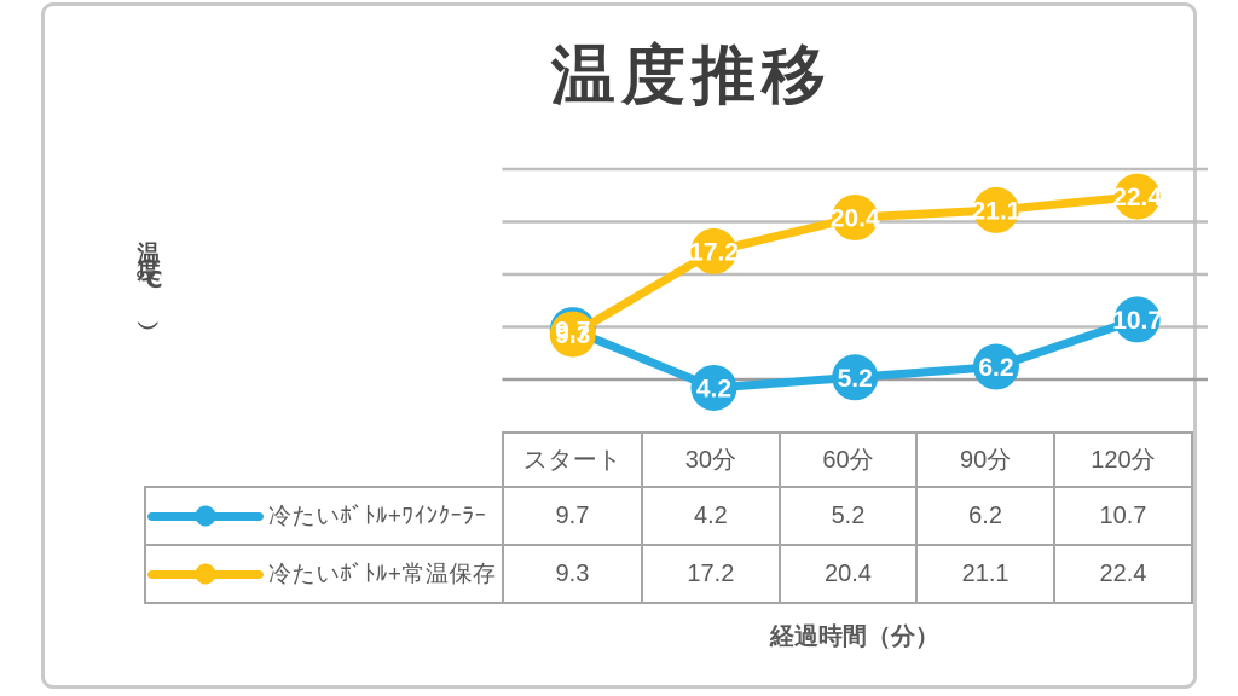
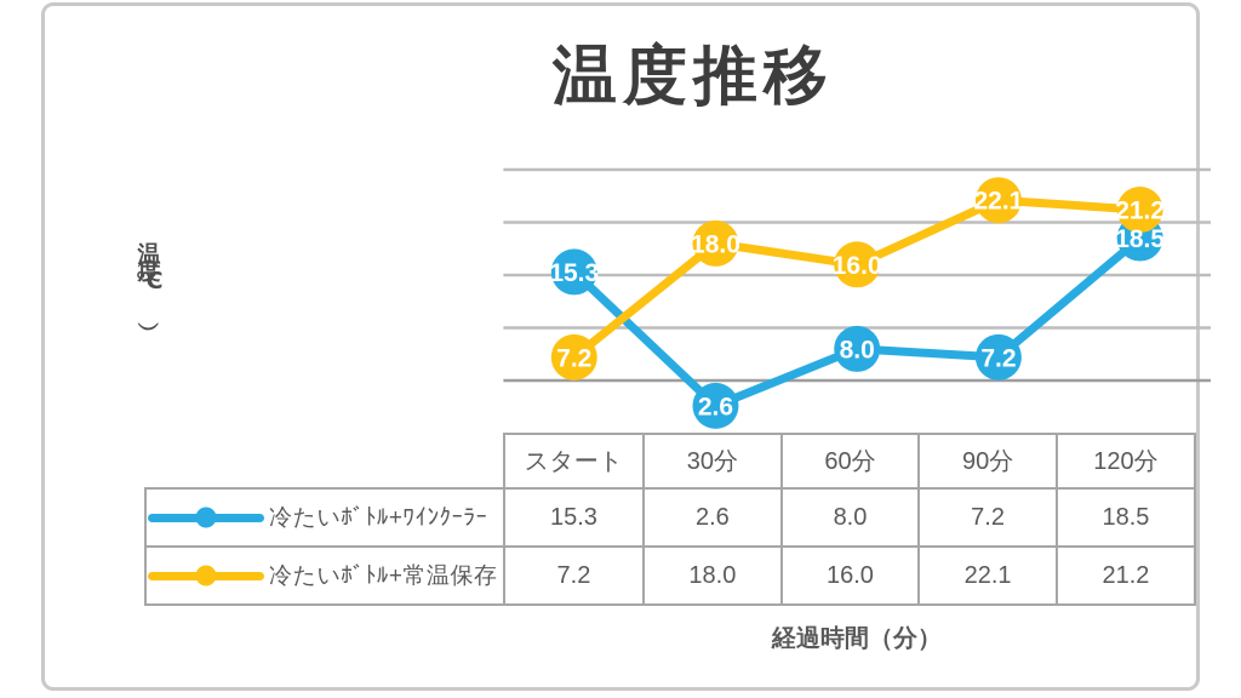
冷たいﾎﾞﾄﾙ+ﾜｲﾝｸｰﾗｰ/スタート: 9.7 -> 15.3
冷たいﾎﾞﾄﾙ+常温保存/スタート: 9.3 -> 7.2
冷たいﾎﾞﾄﾙ+ﾜｲﾝｸｰﾗｰ/30分: 4.2 -> 2.6
冷たいﾎﾞﾄﾙ+常温保存/30分: 17.2 -> 18.0
冷たいﾎﾞﾄﾙ+ﾜｲﾝｸｰﾗｰ/60分: 5.2 -> 8.0
冷たいﾎﾞﾄﾙ+常温保存/60分: 20.4 -> 16.0
冷たいﾎﾞﾄﾙ+ﾜｲﾝｸｰﾗｰ/90分: 6.2 -> 7.2
冷たいﾎﾞﾄﾙ+常温保存/90分: 21.1 -> 22.1
冷たいﾎﾞﾄﾙ+ﾜｲﾝｸｰﾗｰ/120分: 10.7 -> 18.5
冷たいﾎﾞﾄﾙ+常温保存/120分: 22.4 -> 21.2
